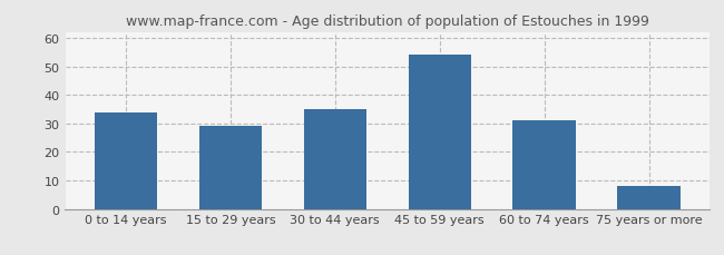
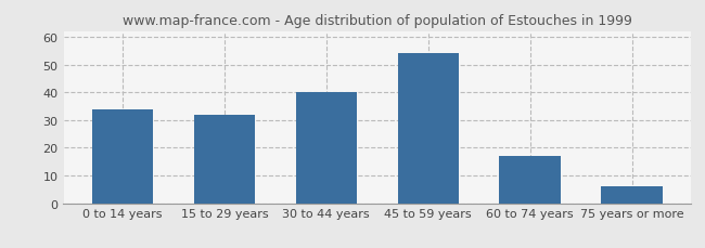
15 to 29 years: 29 -> 32
30 to 44 years: 35 -> 40
60 to 74 years: 31 -> 17
75 years or more: 8 -> 6
